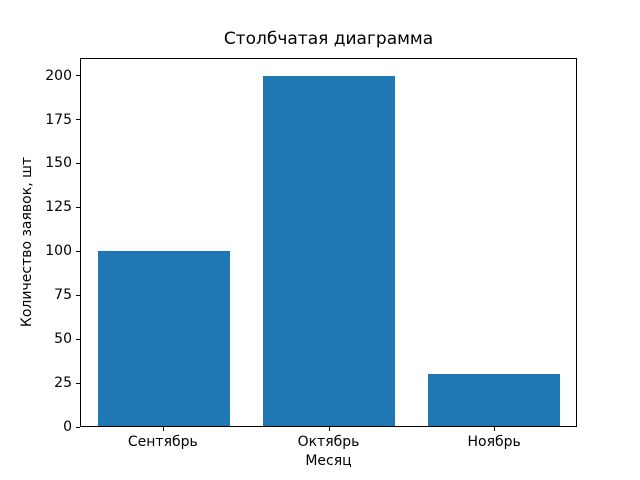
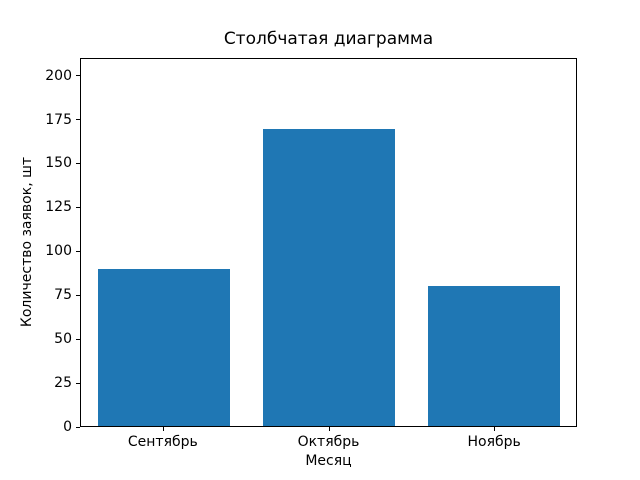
Сентябрь: 100 -> 90
Октябрь: 200 -> 170
Ноябрь: 30 -> 80
